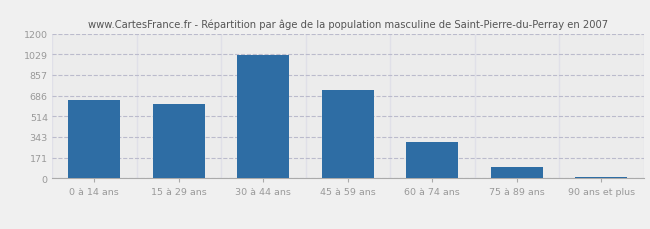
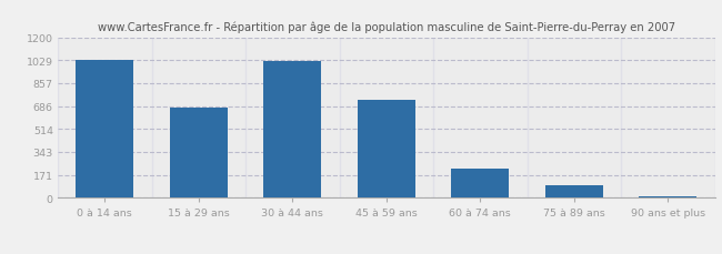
0 à 14 ans: 650 -> 1030
15 à 29 ans: 620 -> 670
60 à 74 ans: 300 -> 220
